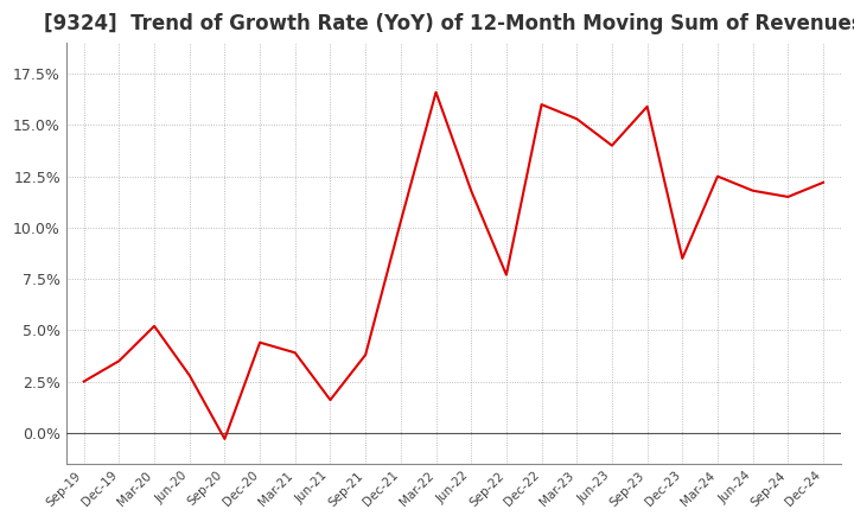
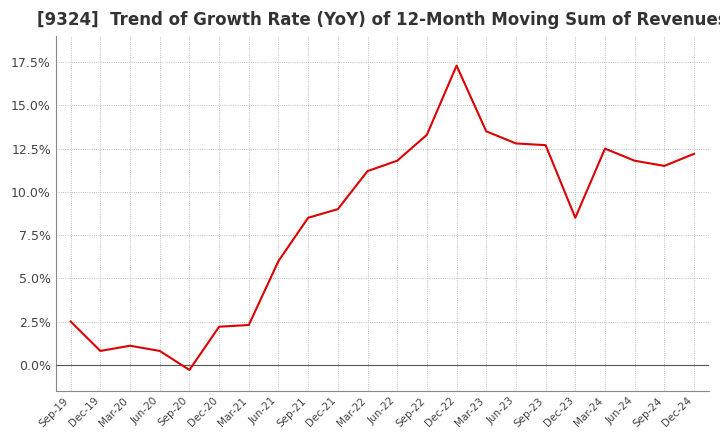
Dec-19: 3.5% -> 0.8%
Mar-20: 5.2% -> 1.1%
Jun-20: 2.8% -> 0.8%
Dec-20: 4.4% -> 2.2%
Mar-21: 3.9% -> 2.3%
Jun-21: 1.6% -> 6.0%
Sep-21: 3.8% -> 8.5%
Dec-21: 10.3% -> 9.0%
Mar-22: 16.6% -> 11.2%
Sep-22: 7.7% -> 13.3%
Dec-22: 16.0% -> 17.3%
Mar-23: 15.3% -> 13.5%
Jun-23: 14.0% -> 12.8%
Sep-23: 15.9% -> 12.7%
